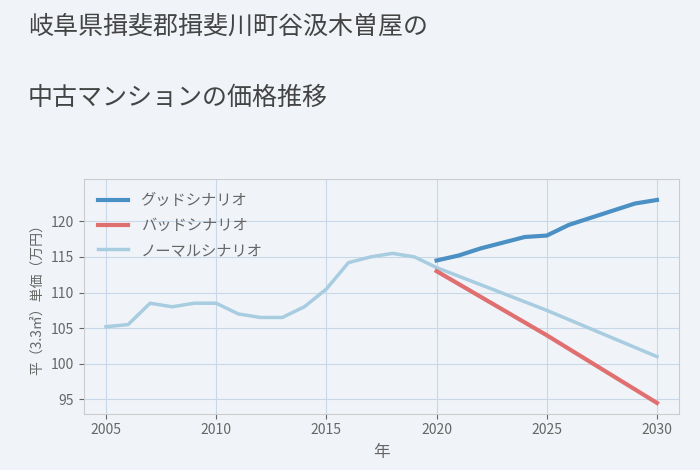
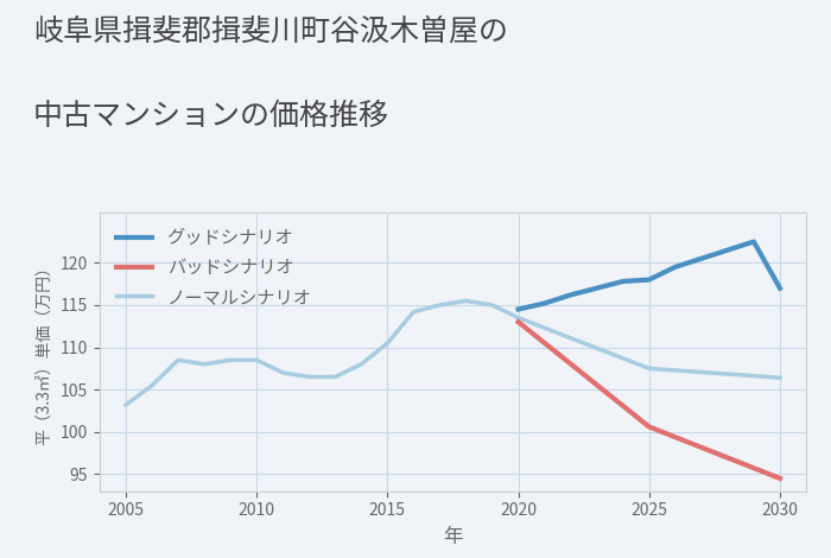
ノーマルシナリオ/2005: 105.2 -> 103.2
バッドシナリオ/2025: 104.0 -> 100.6
ノーマルシナリオ/2030: 101.0 -> 106.4
グッドシナリオ/2030: 123.0 -> 117.0
